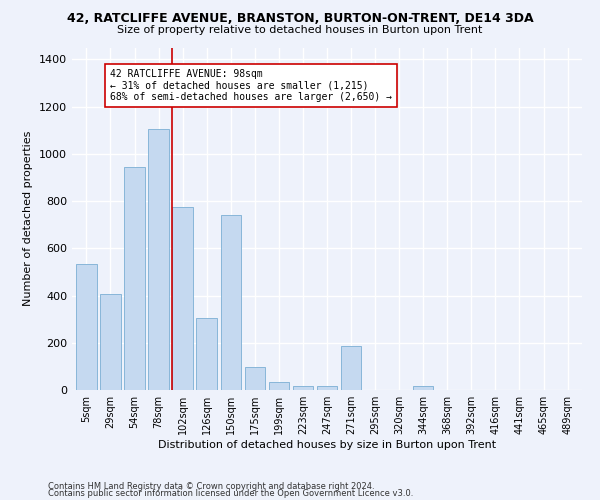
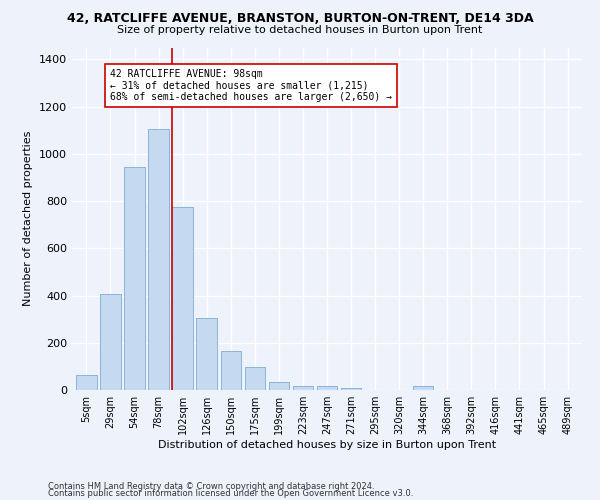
5sqm: 535 -> 65
150sqm: 740 -> 165
271sqm: 185 -> 10
